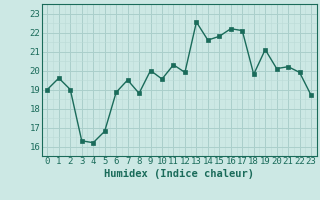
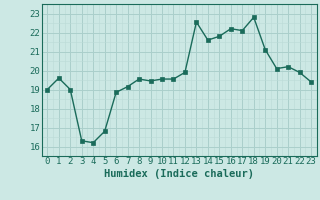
7: 19.5 -> 19.1
8: 18.8 -> 19.6
9: 20.0 -> 19.4
11: 20.3 -> 19.6
18: 19.8 -> 22.8
23: 18.7 -> 19.4
